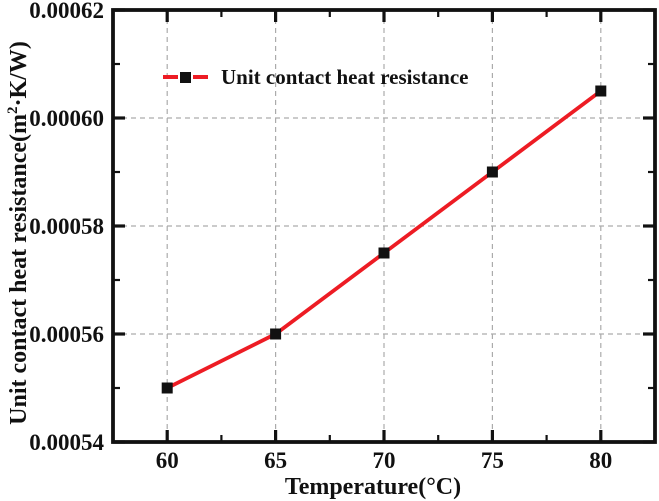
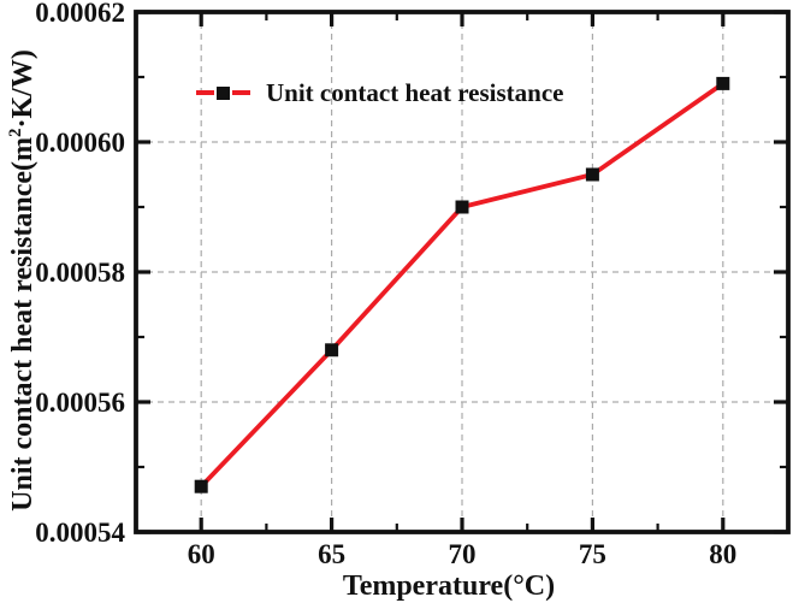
60: 0.000550 -> 0.000547
65: 0.000560 -> 0.000568
70: 0.000575 -> 0.000590
75: 0.000590 -> 0.000595
80: 0.000605 -> 0.000609
